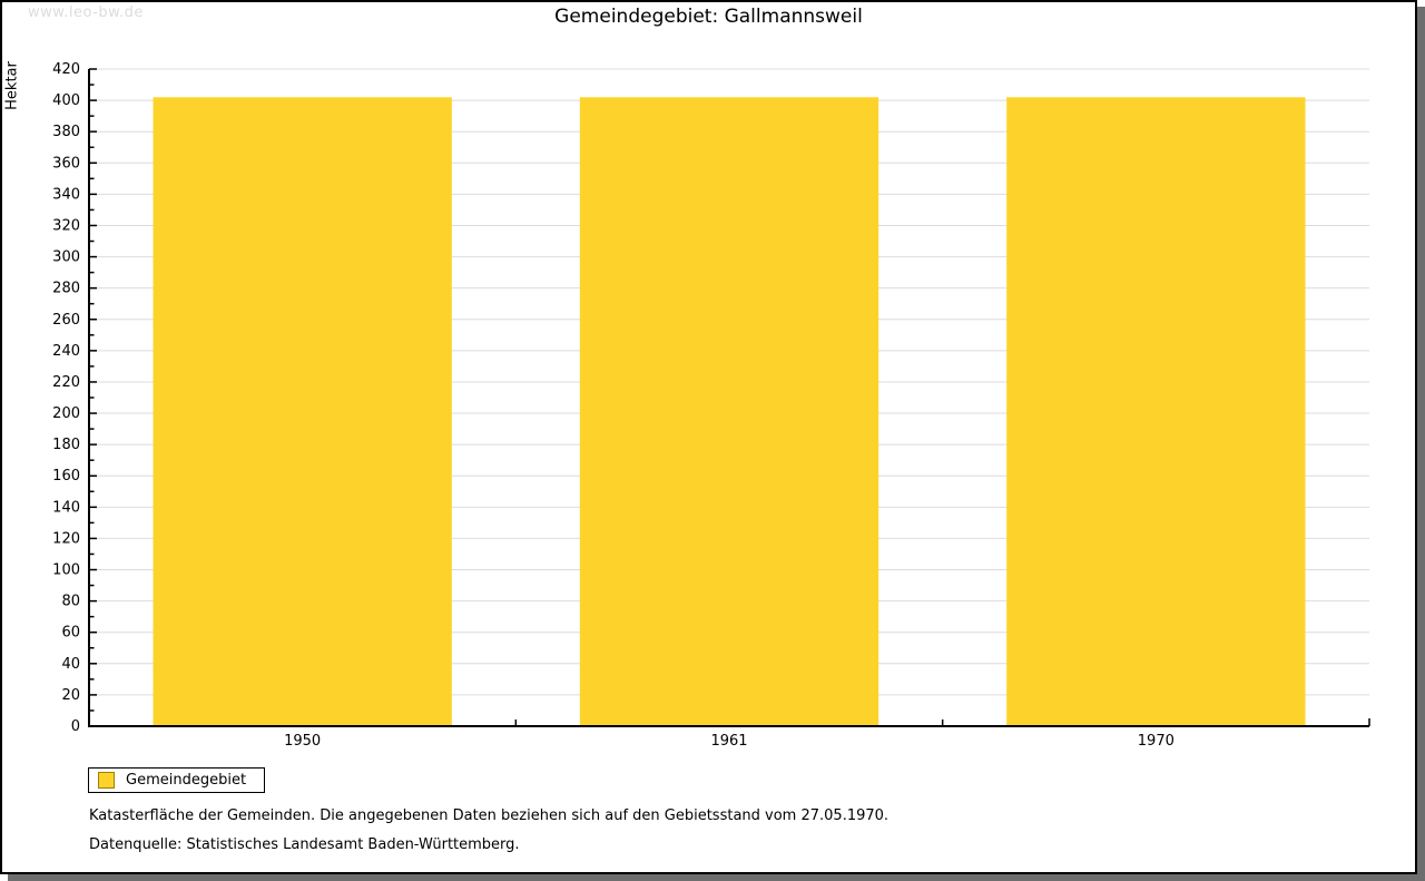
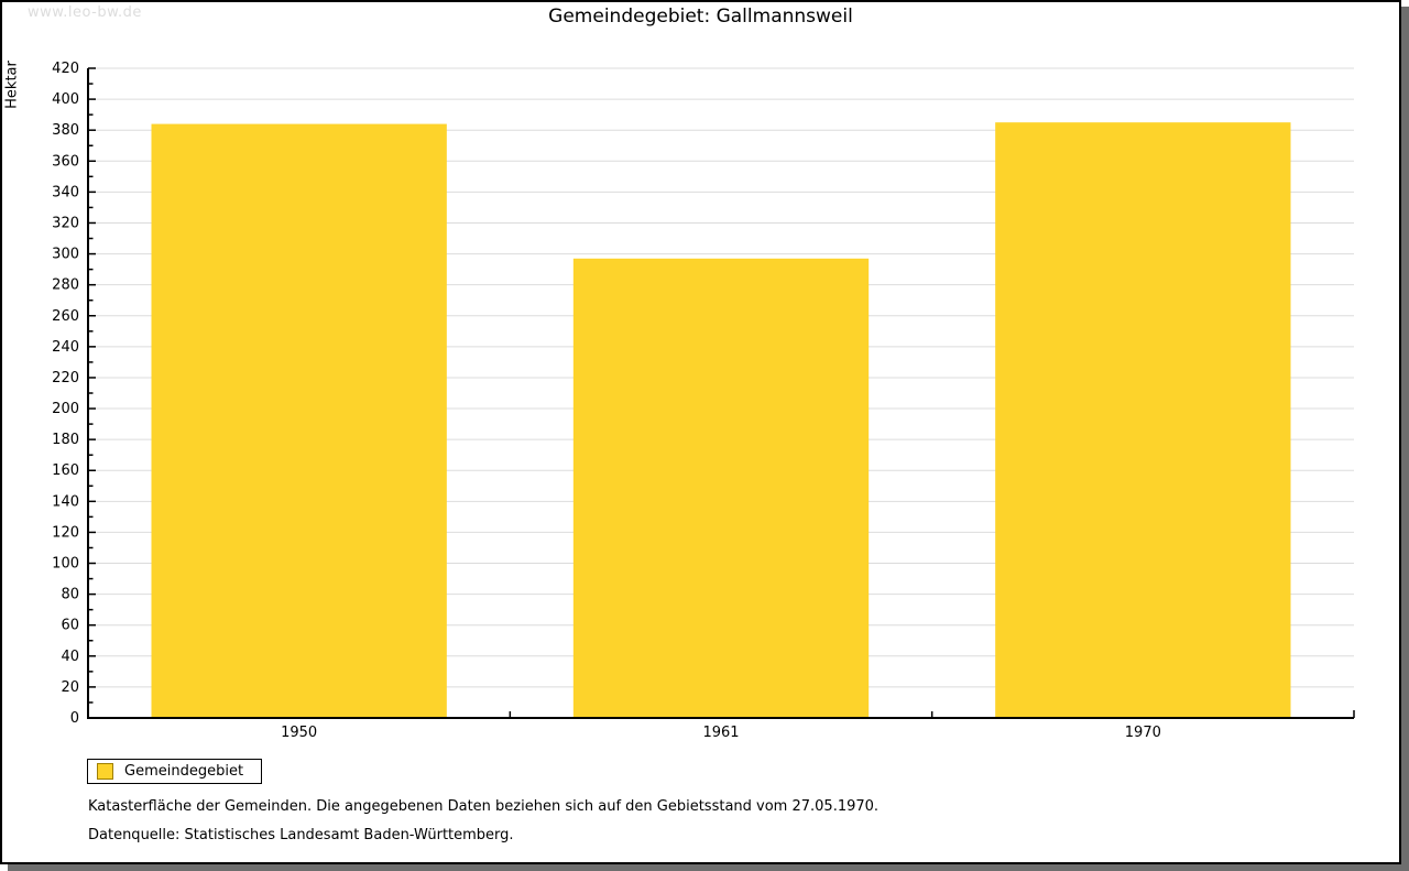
1950: 402 -> 384
1961: 402 -> 297
1970: 402 -> 385
